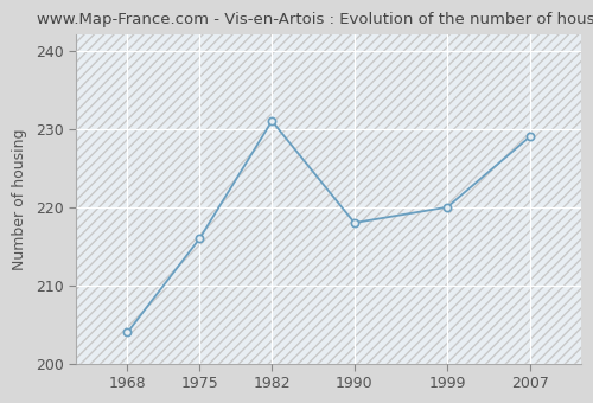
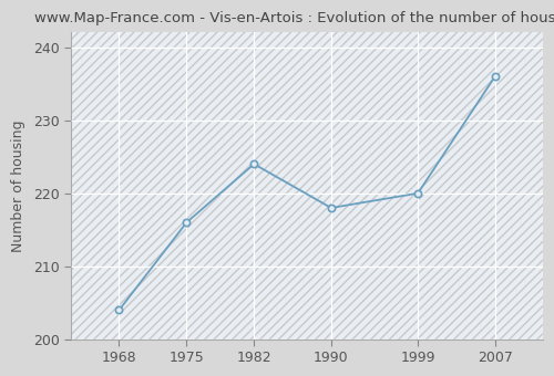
1982: 231 -> 224
2007: 229 -> 236
